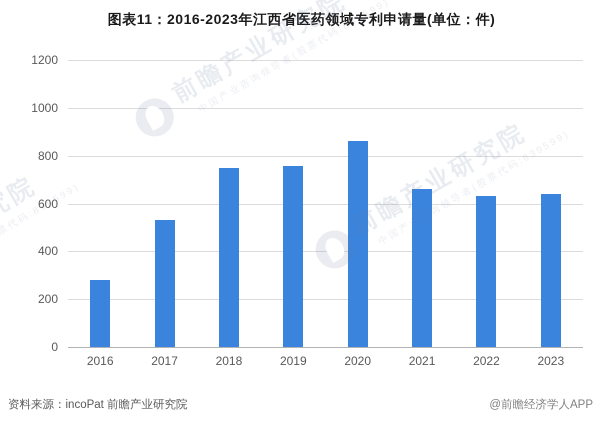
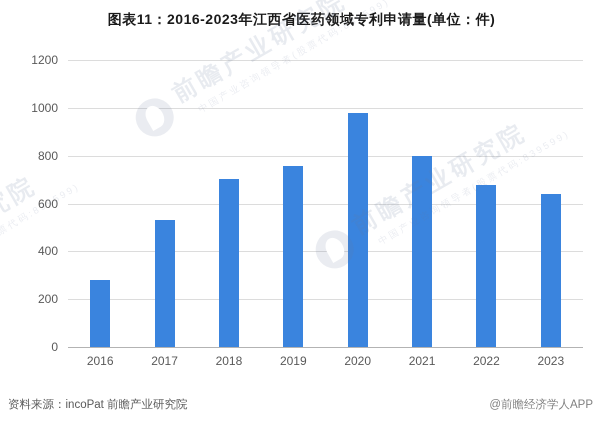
2018: 750 -> 700
2020: 860 -> 980
2021: 660 -> 800
2022: 630 -> 680
